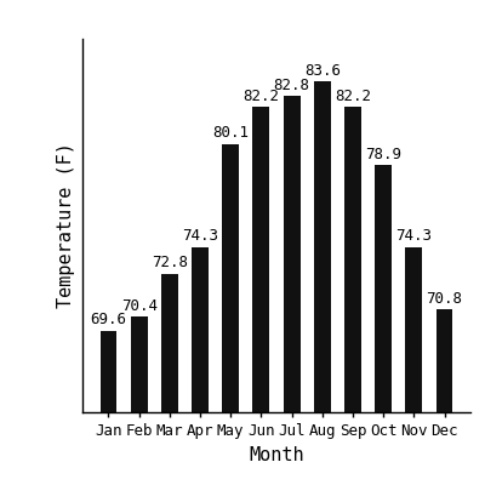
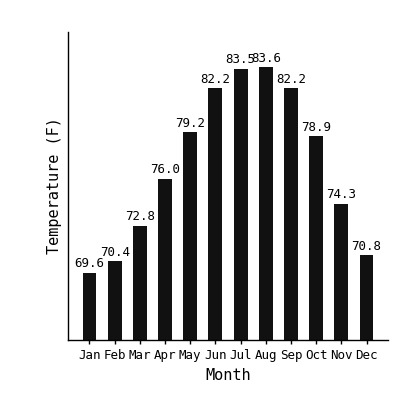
Apr: 74.3 -> 76.0
May: 80.1 -> 79.2
Jul: 82.8 -> 83.5
